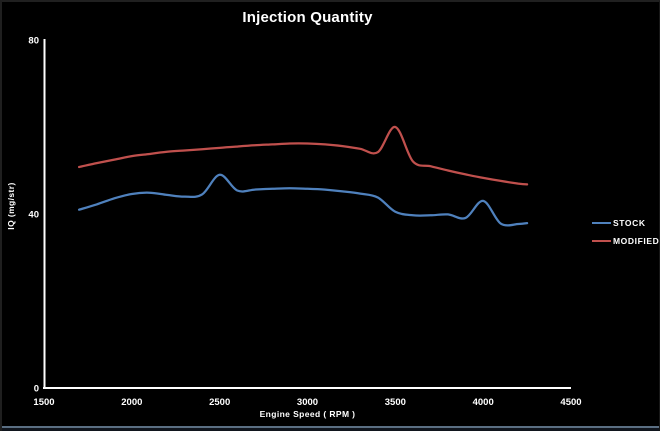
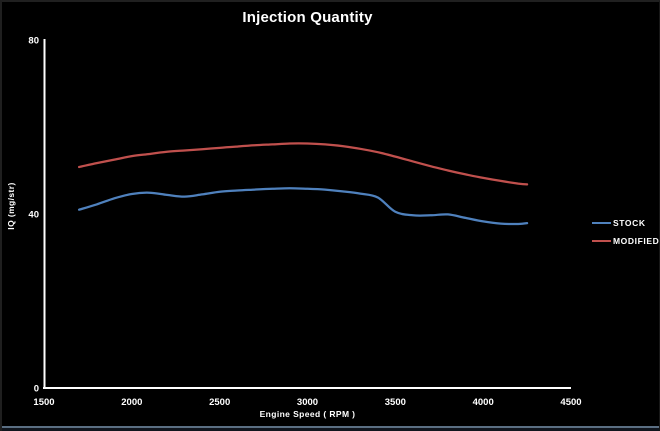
STOCK/2500: 49 -> 45
MODIFIED/3500: 60 -> 53
STOCK/4000: 43 -> 38
